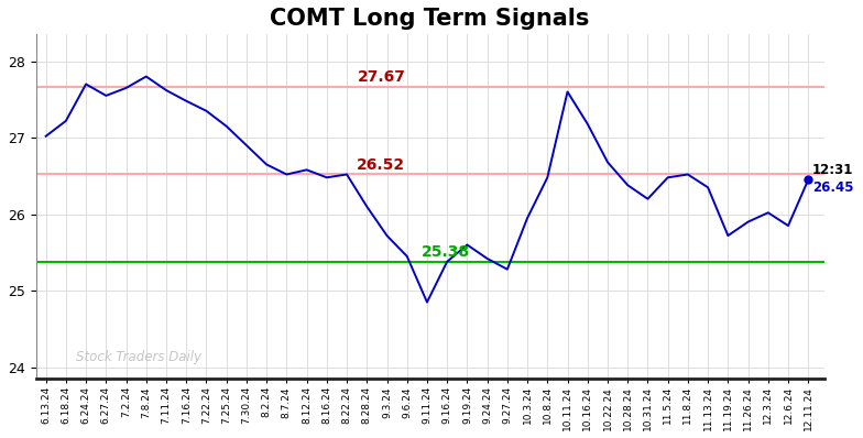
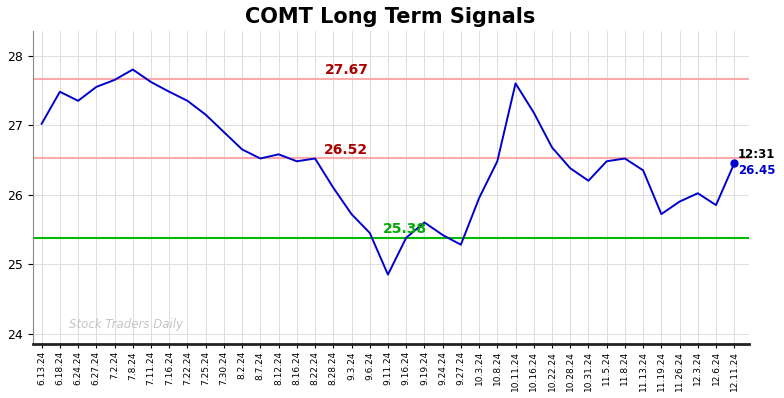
6.18.24: 27.22 -> 27.48
6.24.24: 27.70 -> 27.35
